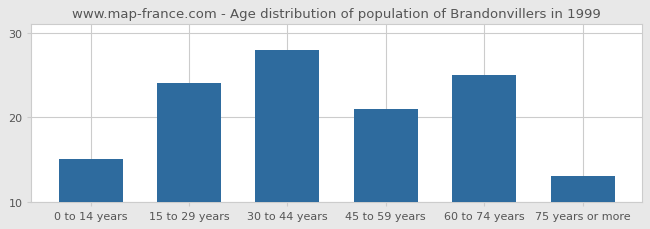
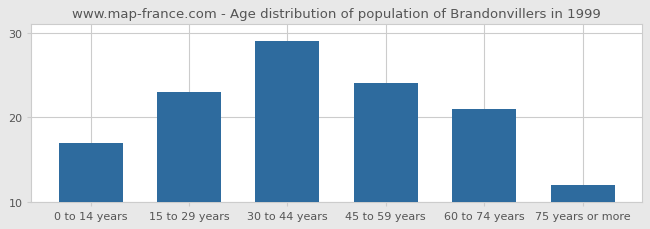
0 to 14 years: 15 -> 17
15 to 29 years: 24 -> 23
30 to 44 years: 28 -> 29
45 to 59 years: 21 -> 24
60 to 74 years: 25 -> 21
75 years or more: 13 -> 12
